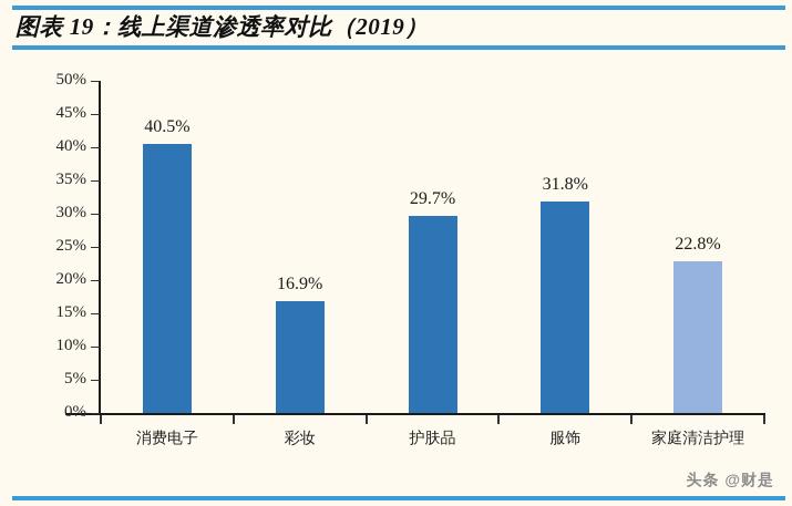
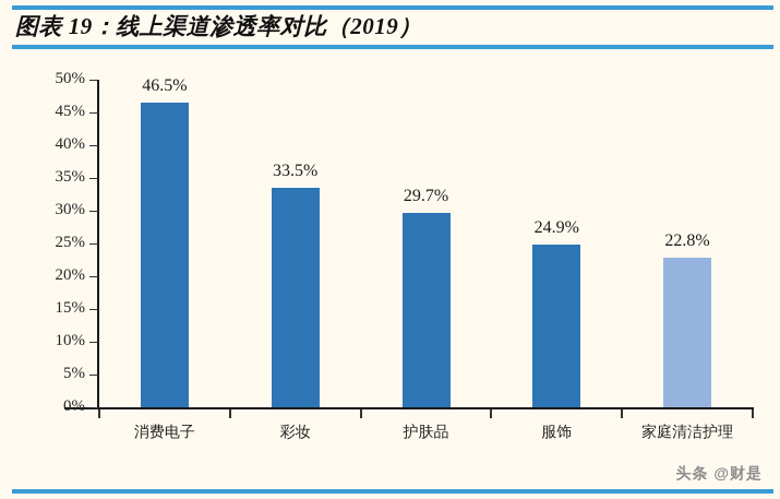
消费电子: 40.5% -> 46.5%
彩妆: 16.9% -> 33.5%
服饰: 31.8% -> 24.9%
